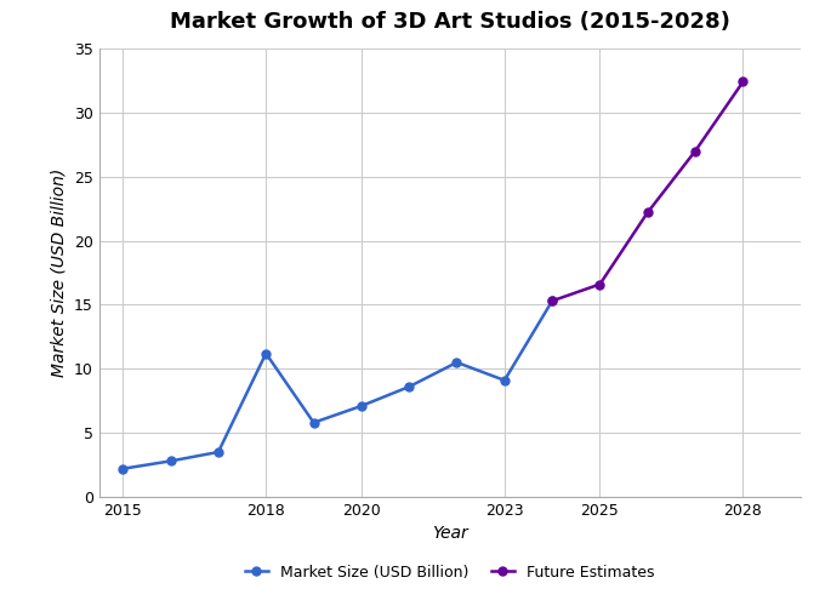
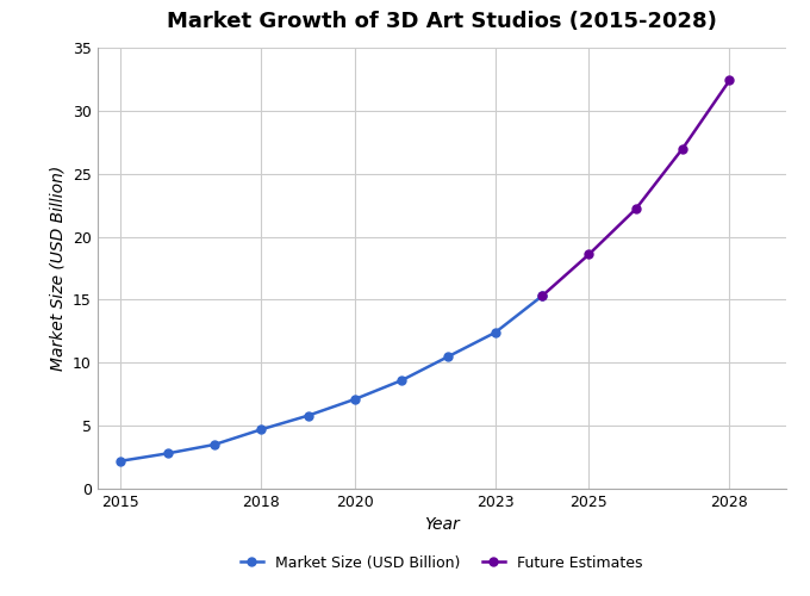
Market Size (USD Billion)/2018: 11.2 -> 4.7
Market Size (USD Billion)/2023: 9.1 -> 12.4
Future Estimates/2025: 16.6 -> 18.6
